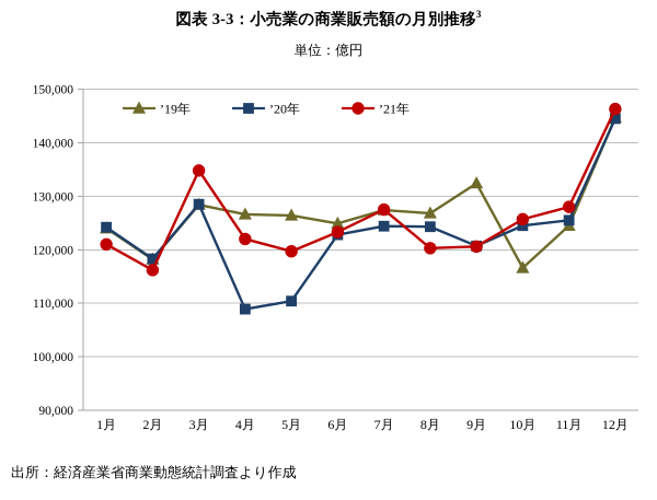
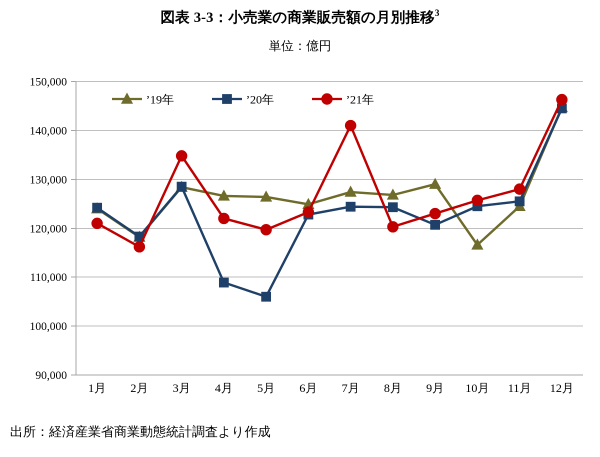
’20年/5月: 110000 -> 106000
’21年/7月: 128000 -> 141000
’19年/9月: 132000 -> 129000
’21年/9月: 121000 -> 123000
